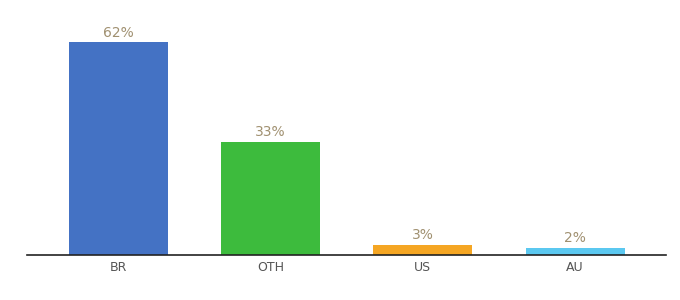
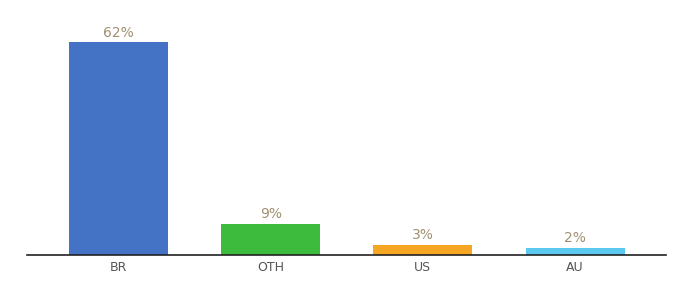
OTH: 33% -> 9%
